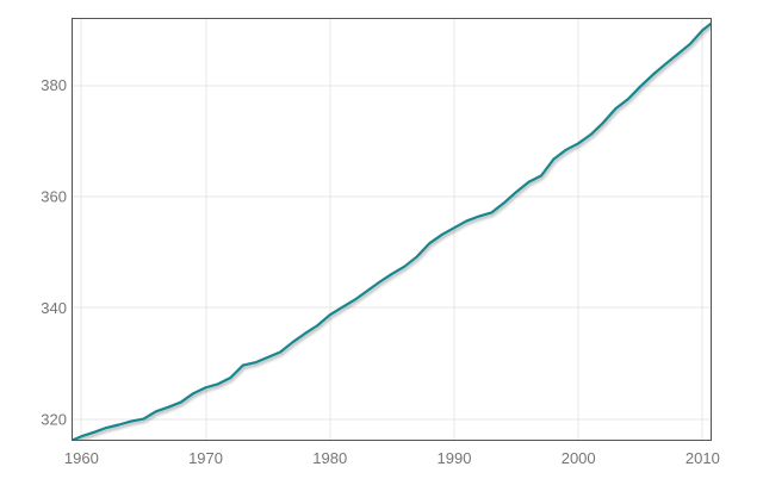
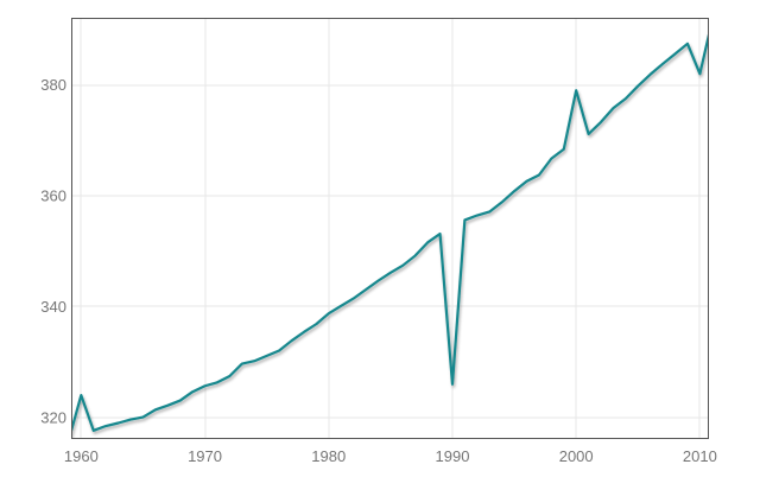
1960: 317 -> 324
1990: 354 -> 326
2000: 370 -> 379
2010: 390 -> 382
